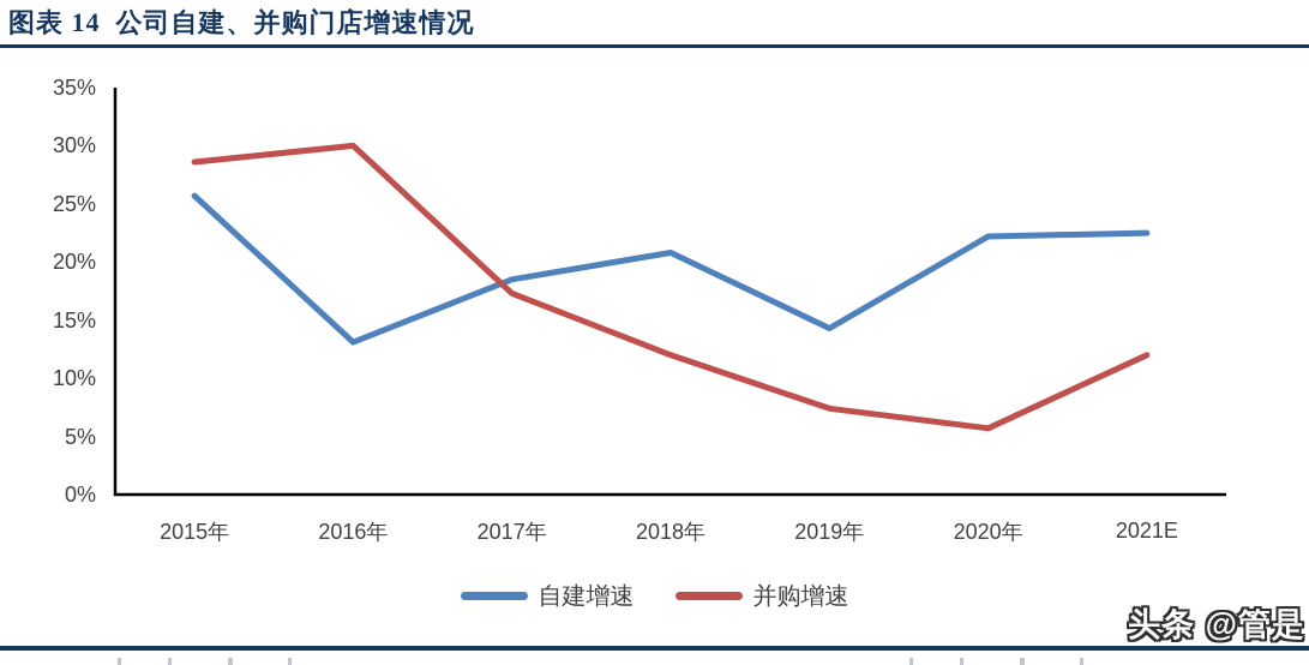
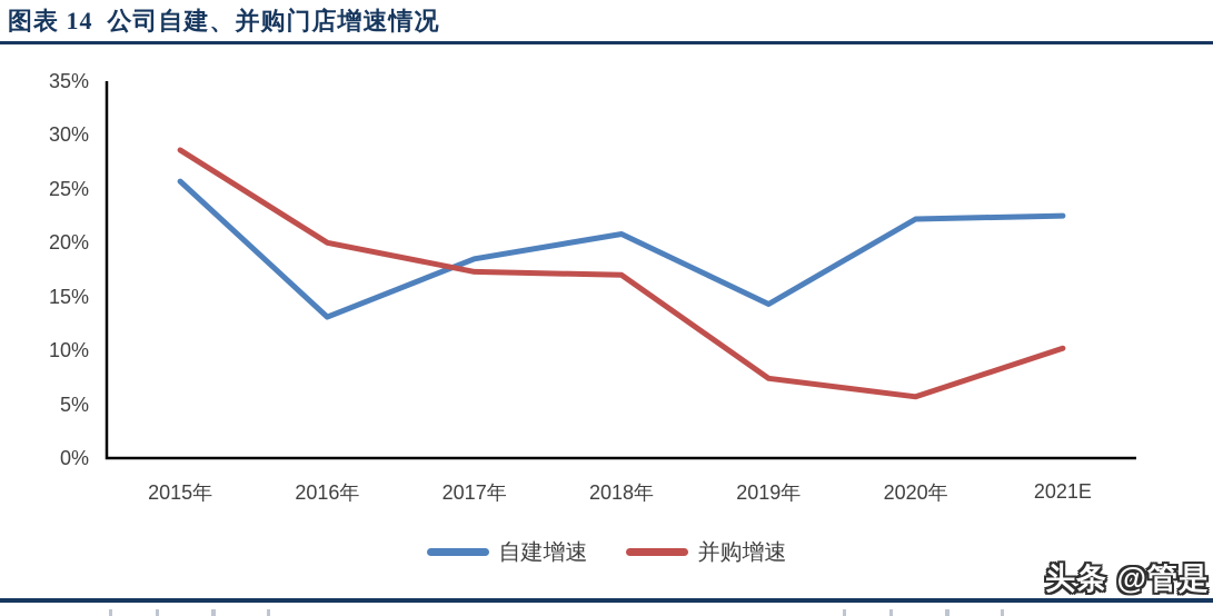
并购增速/2016年: 30% -> 20%
并购增速/2018年: 12% -> 17%
并购增速/2021E: 12% -> 10%
